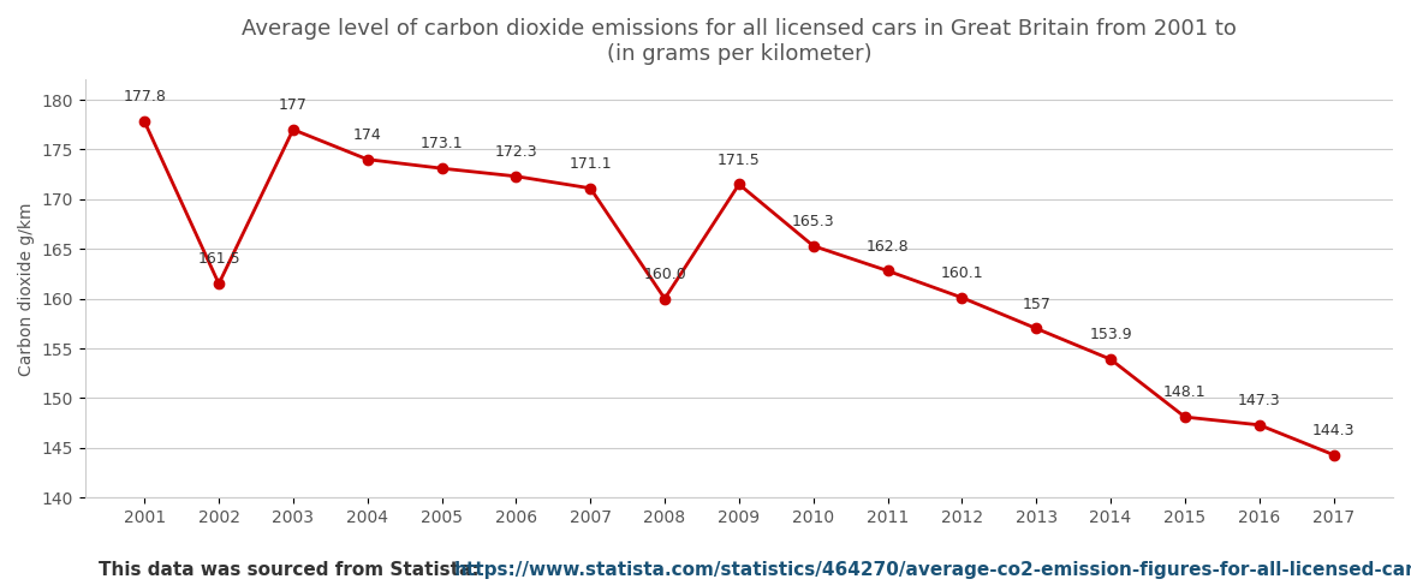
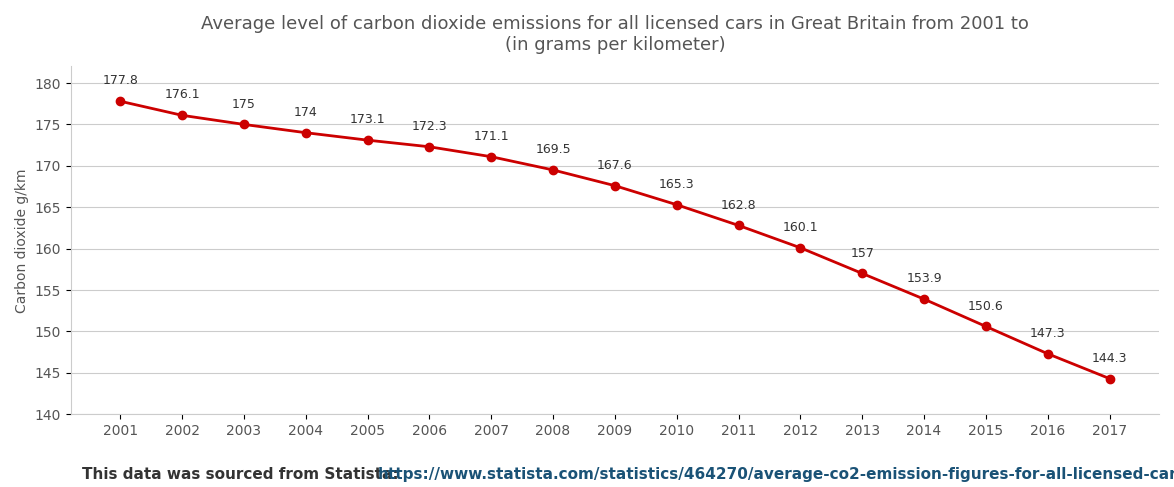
2002: 161.5 -> 176.1
2003: 177 -> 175
2008: 160.0 -> 169.5
2009: 171.5 -> 167.6
2015: 148.1 -> 150.6
